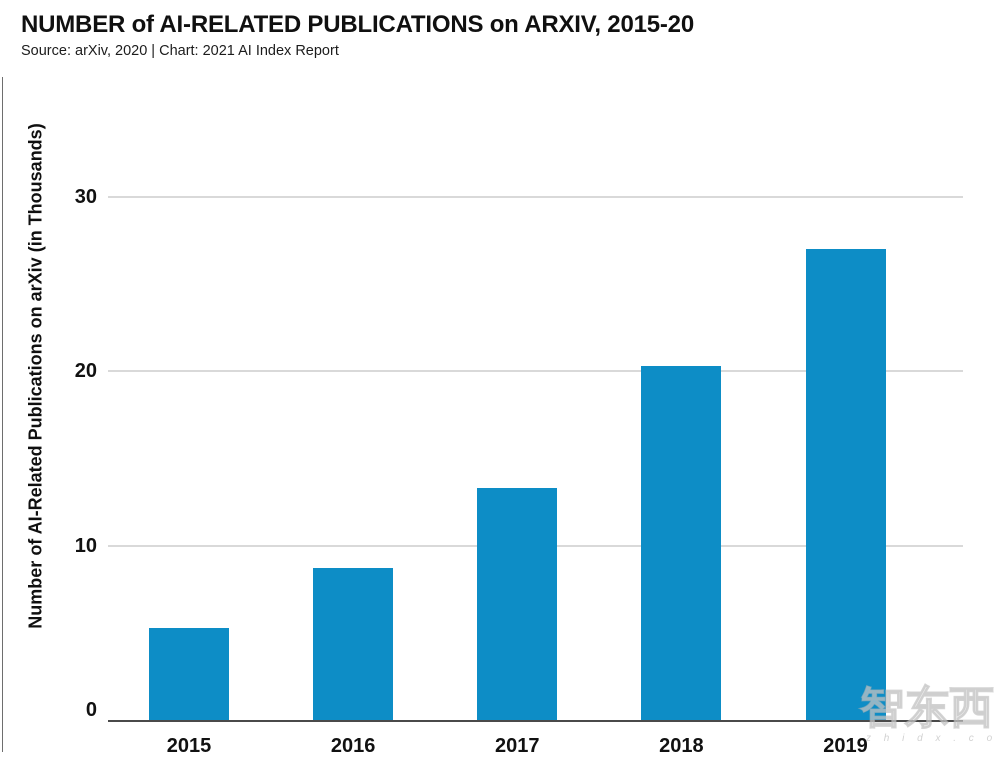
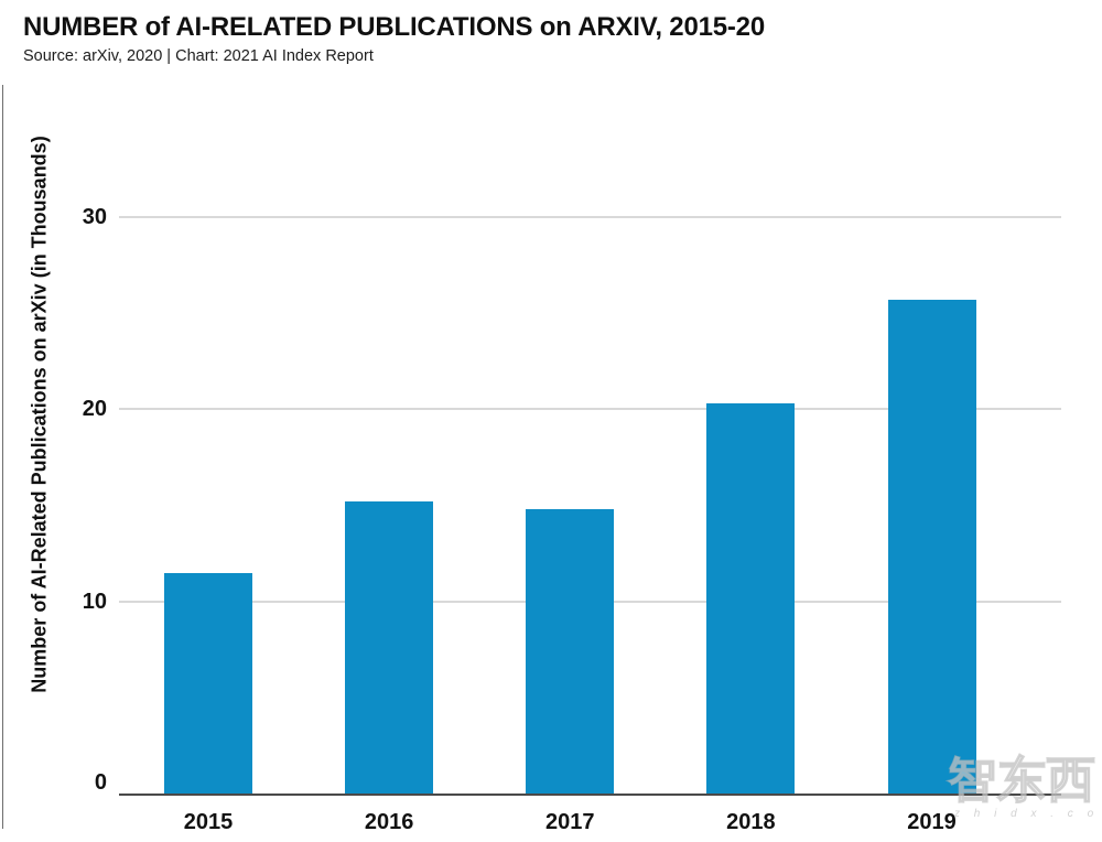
2015: 5.3 -> 11.5
2016: 8.7 -> 15.2
2017: 13.3 -> 14.8
2019: 27.0 -> 25.7
